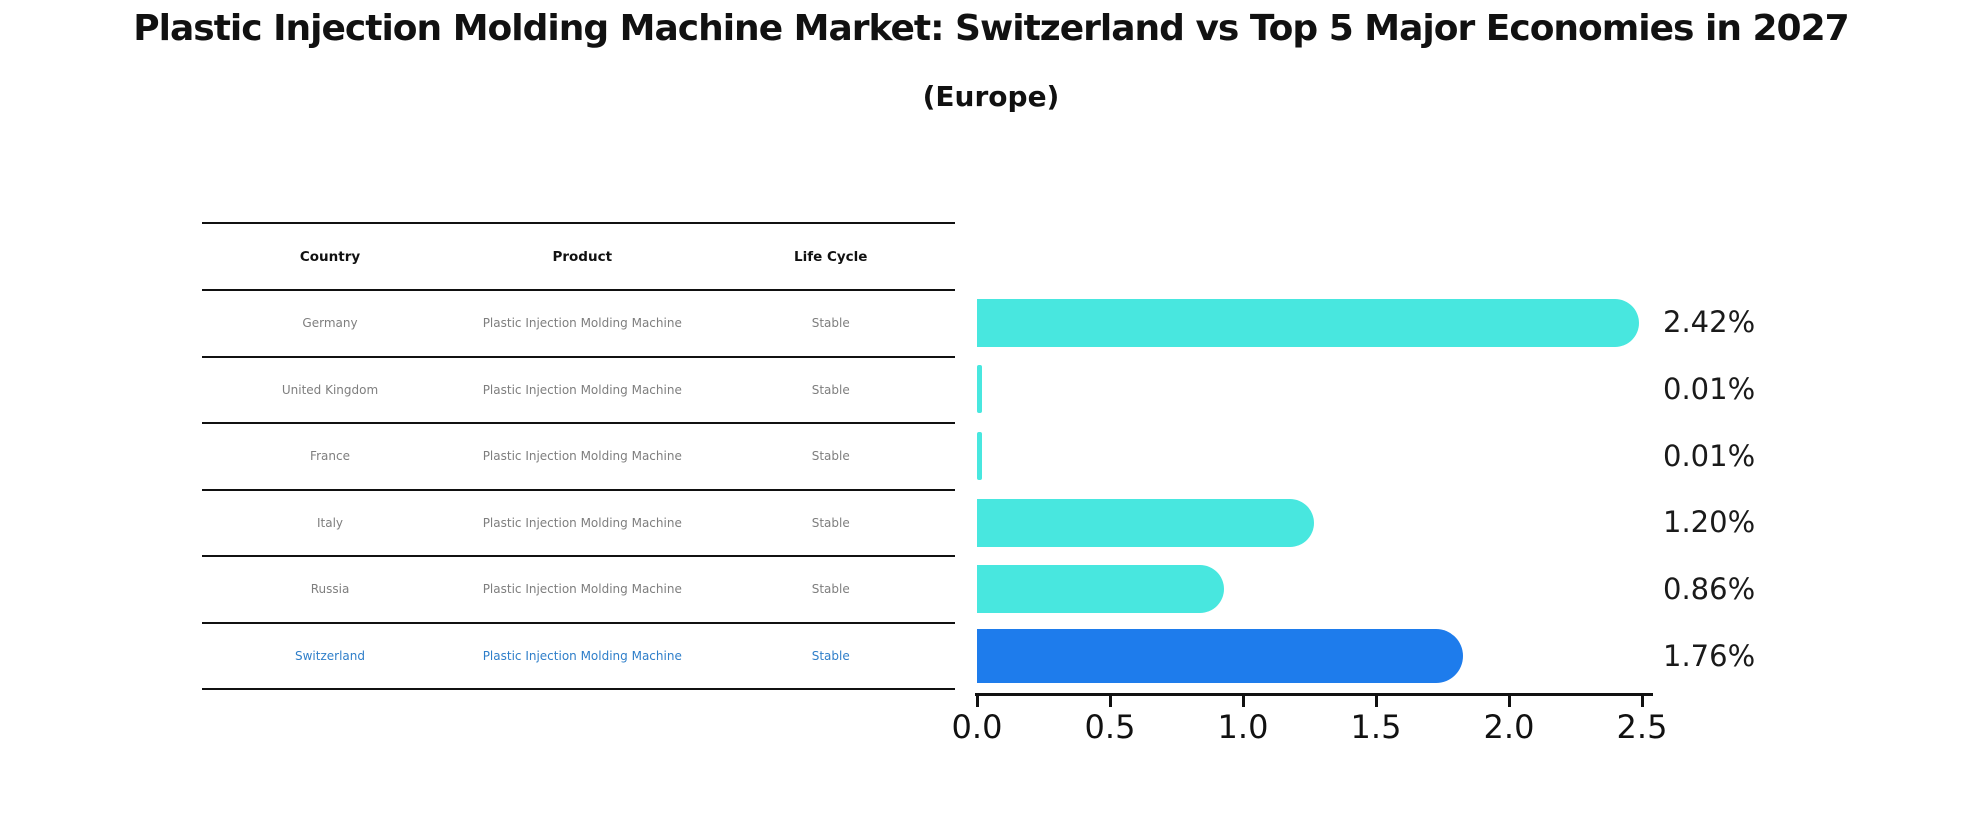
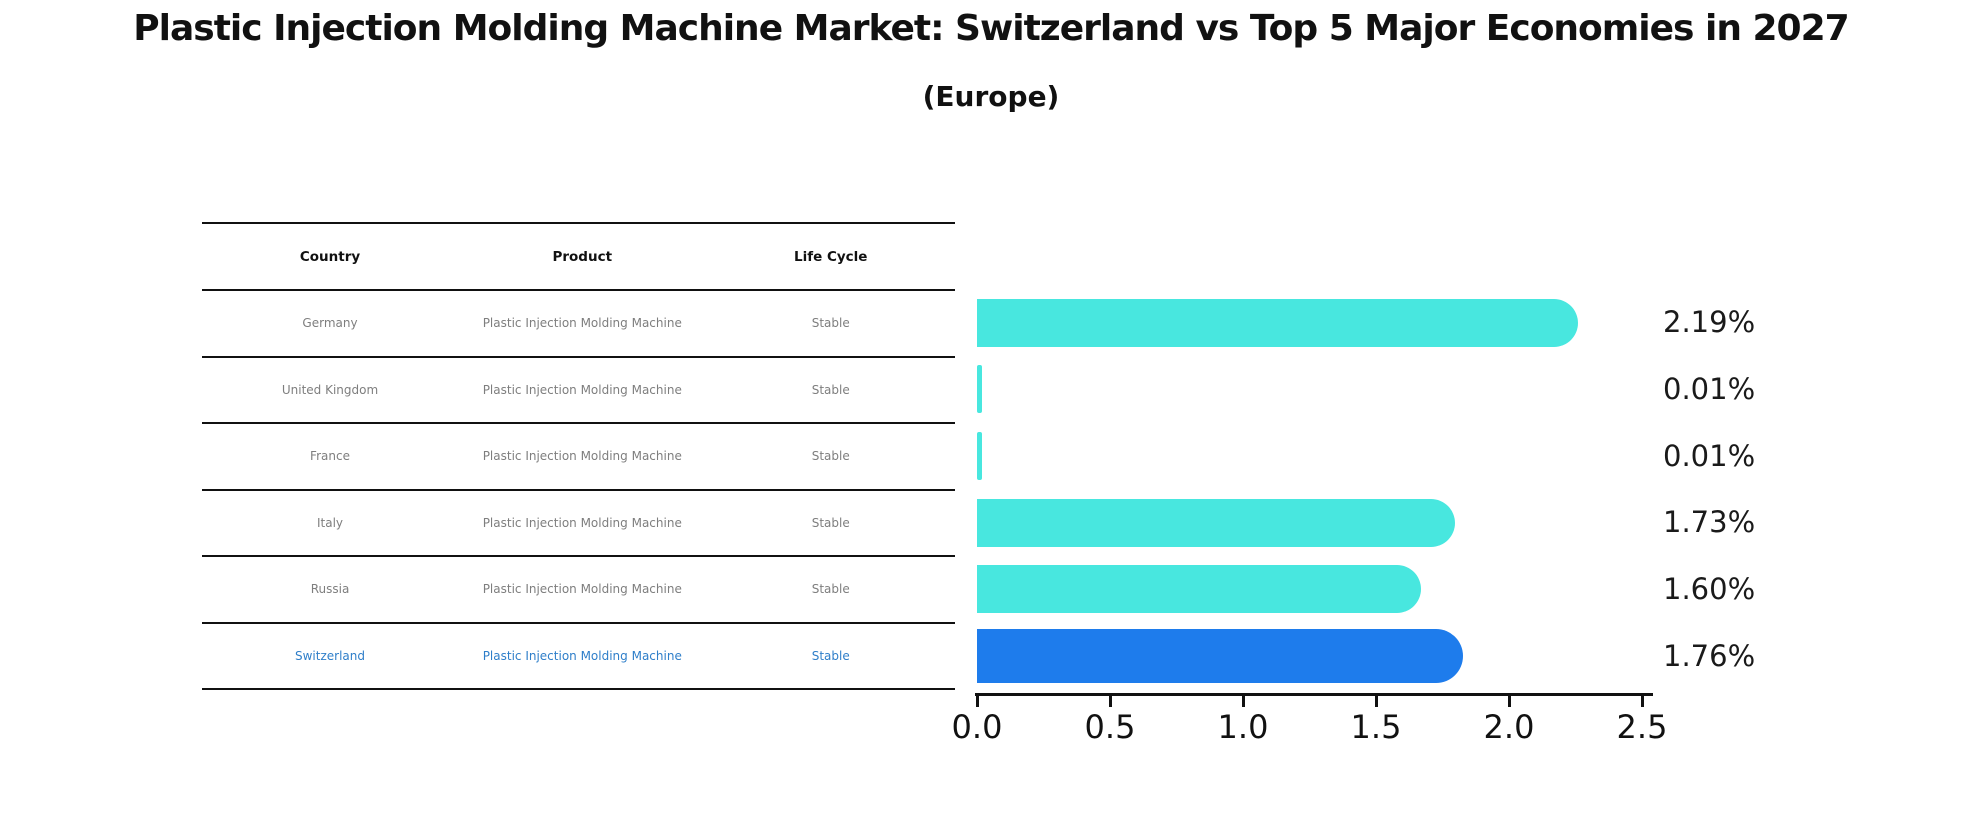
Germany: 2.42% -> 2.19%
Italy: 1.20% -> 1.73%
Russia: 0.86% -> 1.60%
